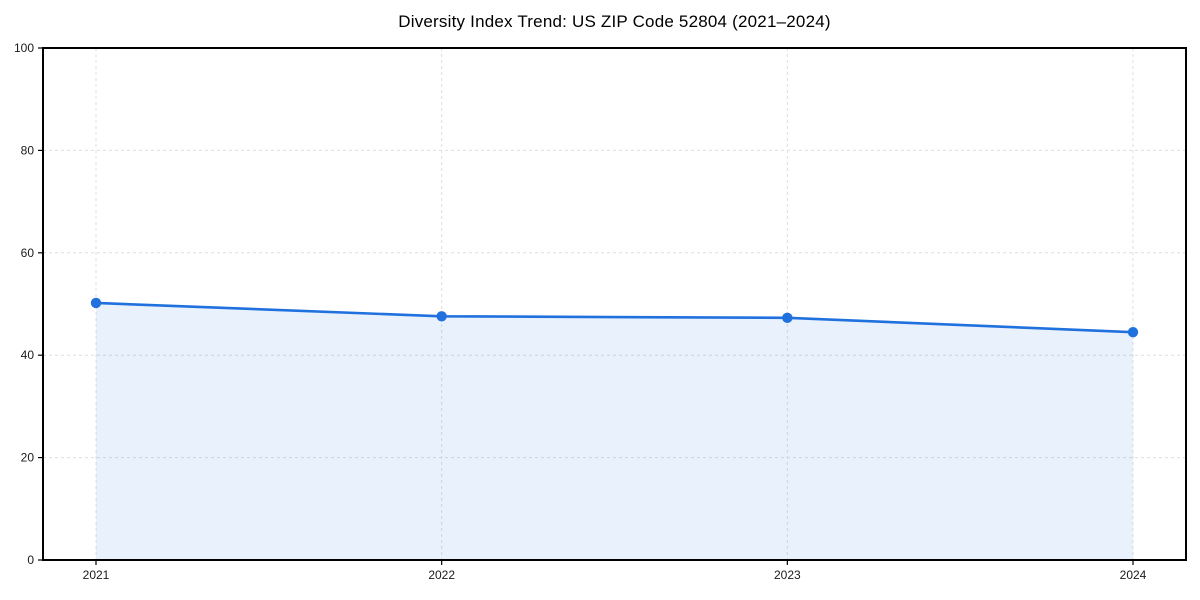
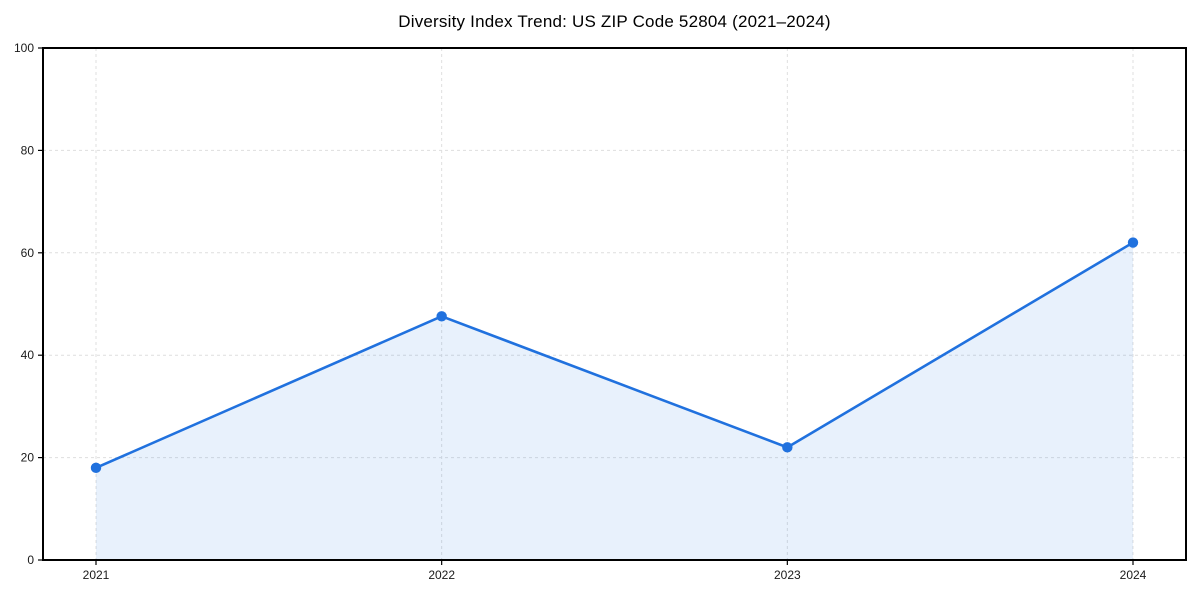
2021: 50 -> 18
2023: 47 -> 22
2024: 44 -> 62
